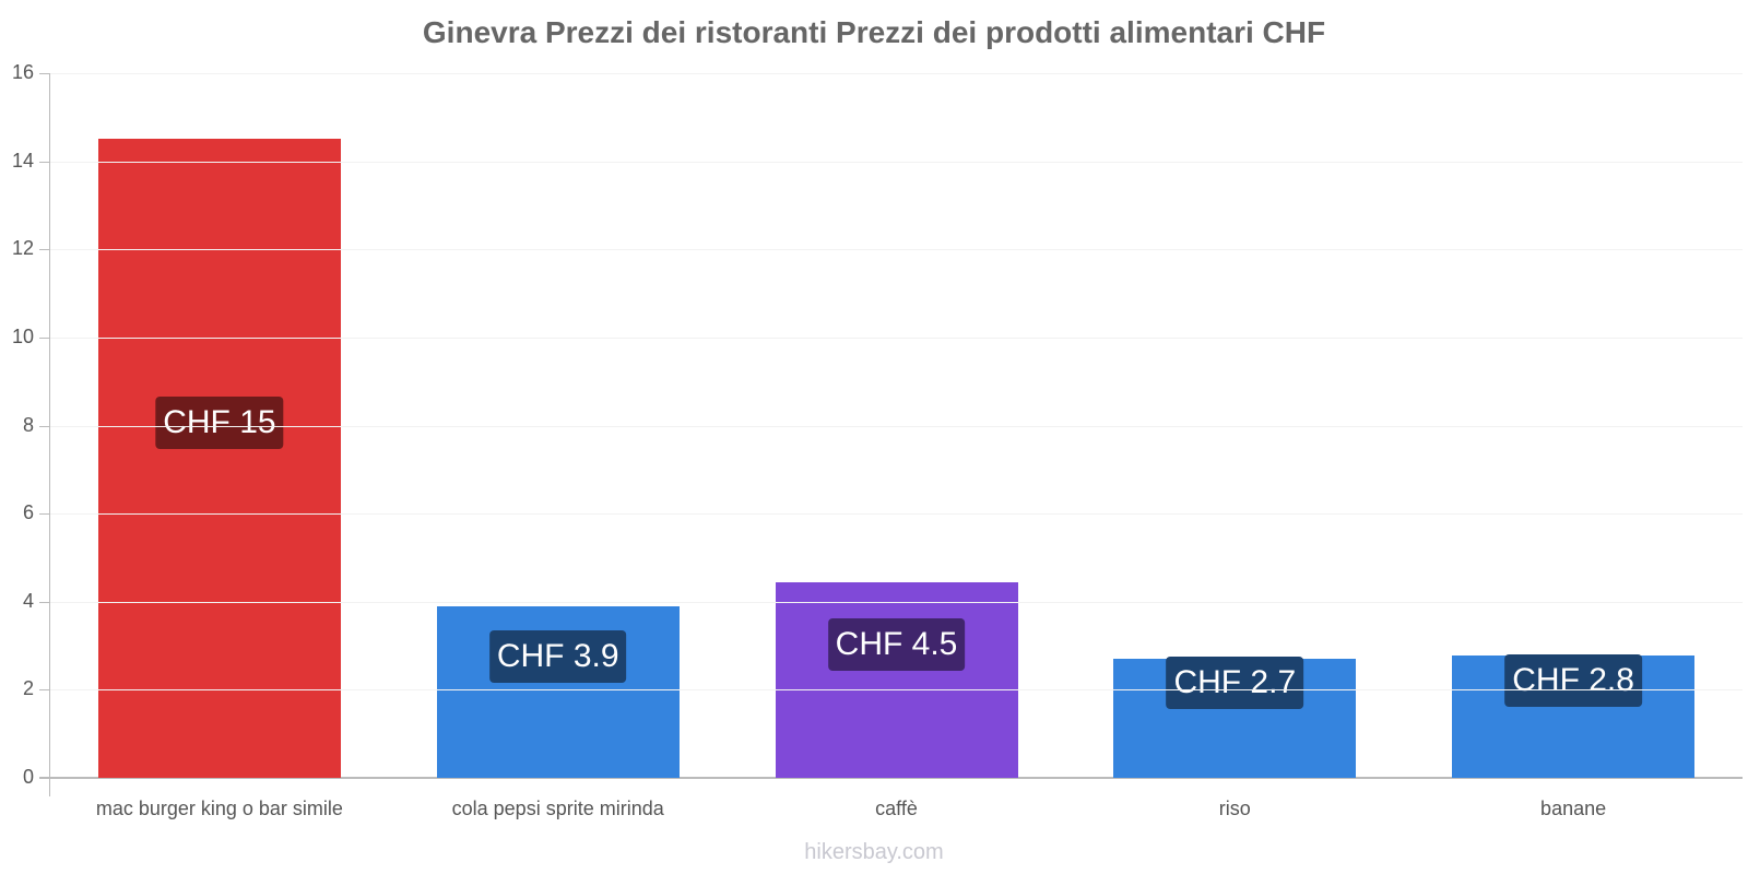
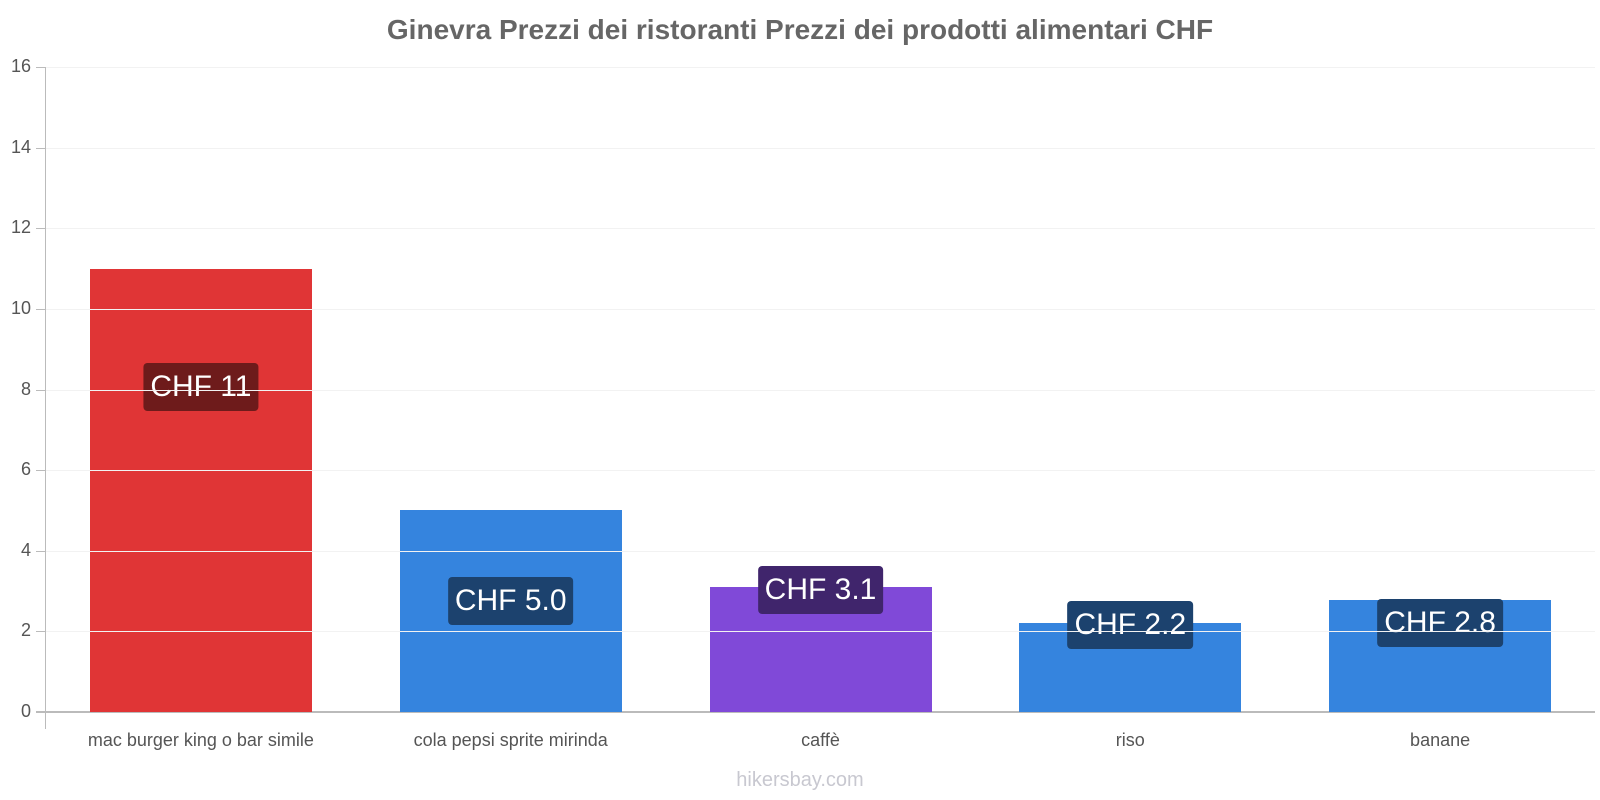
mac burger king o bar simile: 15 -> 11
cola pepsi sprite mirinda: 3.9 -> 5.0
caffè: 4.5 -> 3.1
riso: 2.7 -> 2.2
